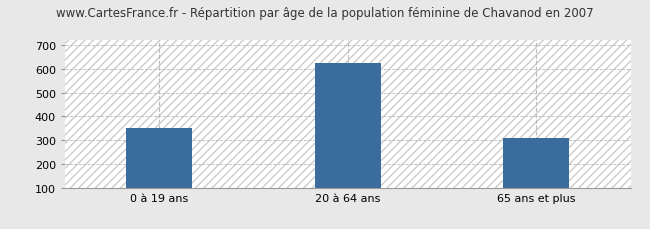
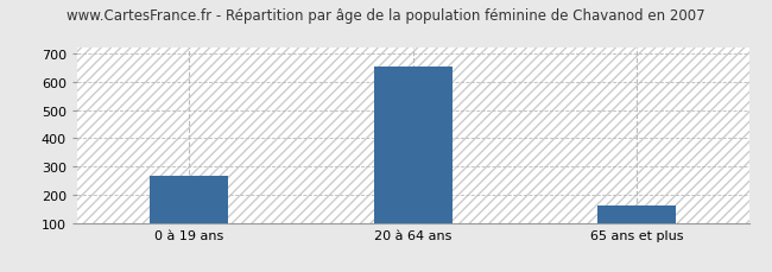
0 à 19 ans: 350 -> 268
20 à 64 ans: 625 -> 655
65 ans et plus: 310 -> 160
